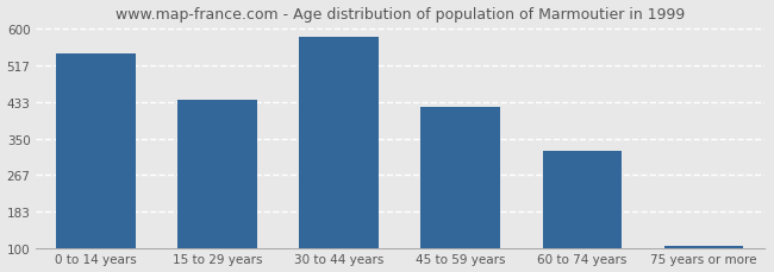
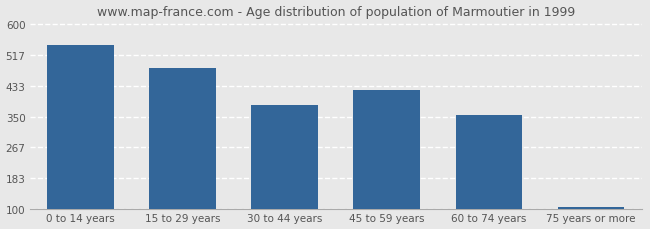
15 to 29 years: 437 -> 480
30 to 44 years: 580 -> 380
60 to 74 years: 323 -> 355
